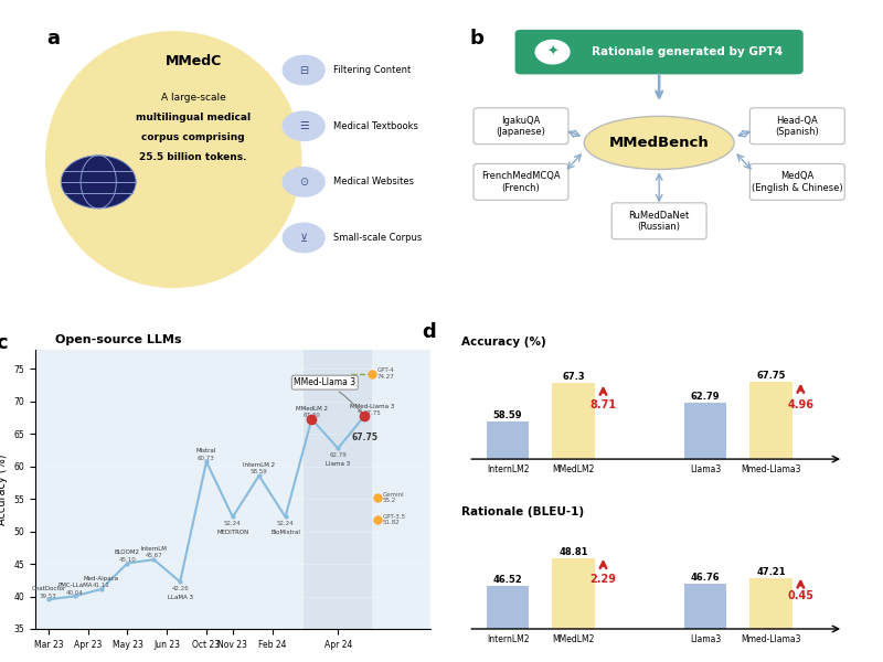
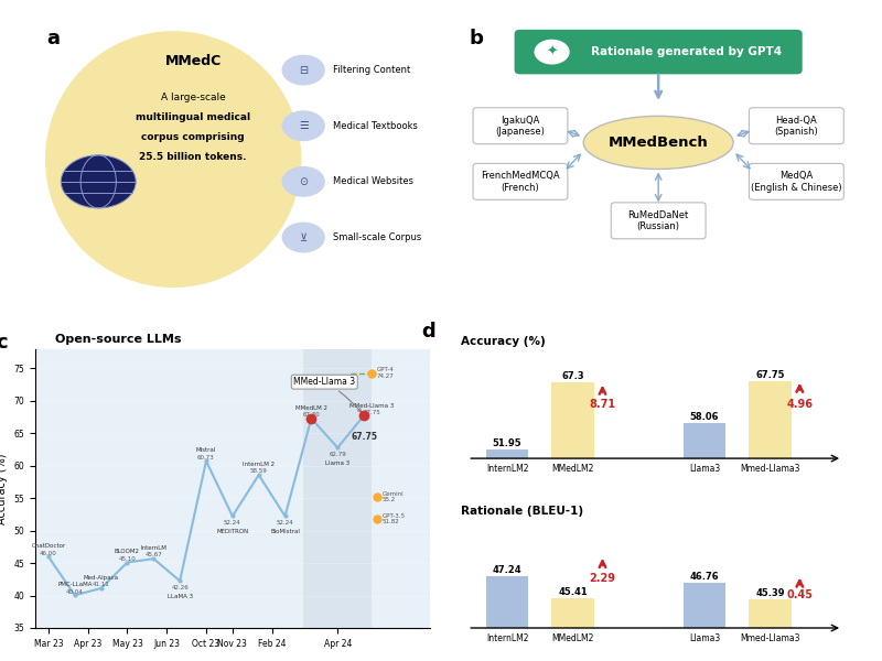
Open-source LLMs/Mar 23: 39.5 -> 46.0
Accuracy (%)/InternLM2: 58.59 -> 51.95
Accuracy (%)/Llama3: 62.79 -> 58.06
Rationale (BLEU-1)/InternLM2: 46.52 -> 47.24
Rationale (BLEU-1)/MMedLM2: 48.81 -> 45.41
Rationale (BLEU-1)/Mmed-Llama3: 47.21 -> 45.39
